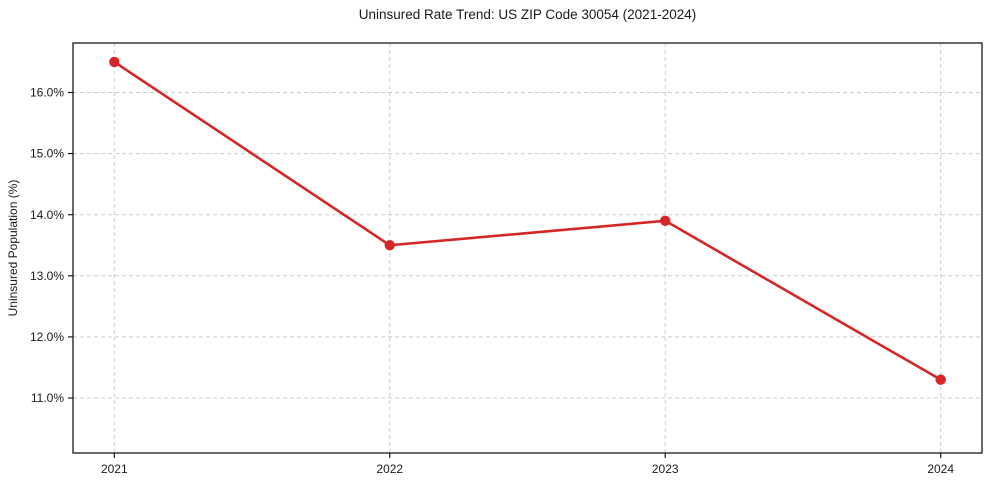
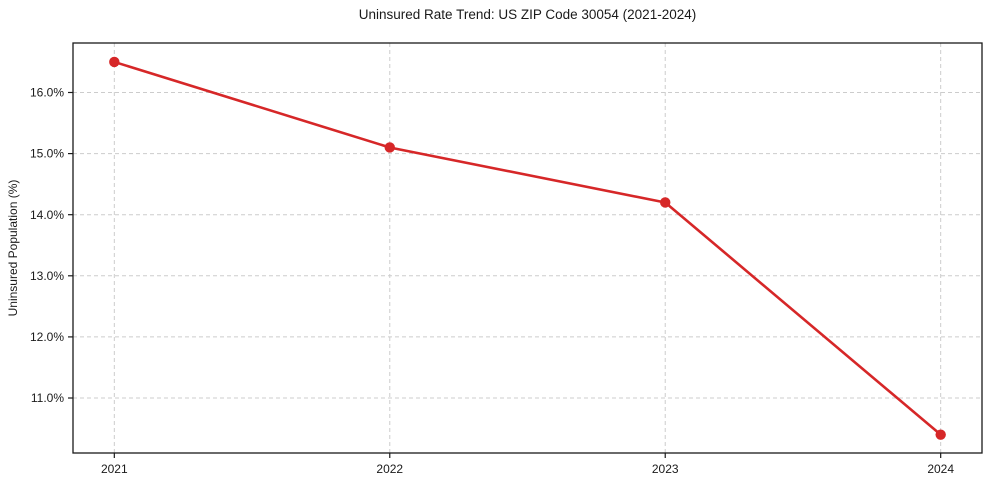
2022: 13.5% -> 15.1%
2023: 13.9% -> 14.2%
2024: 11.3% -> 10.4%
